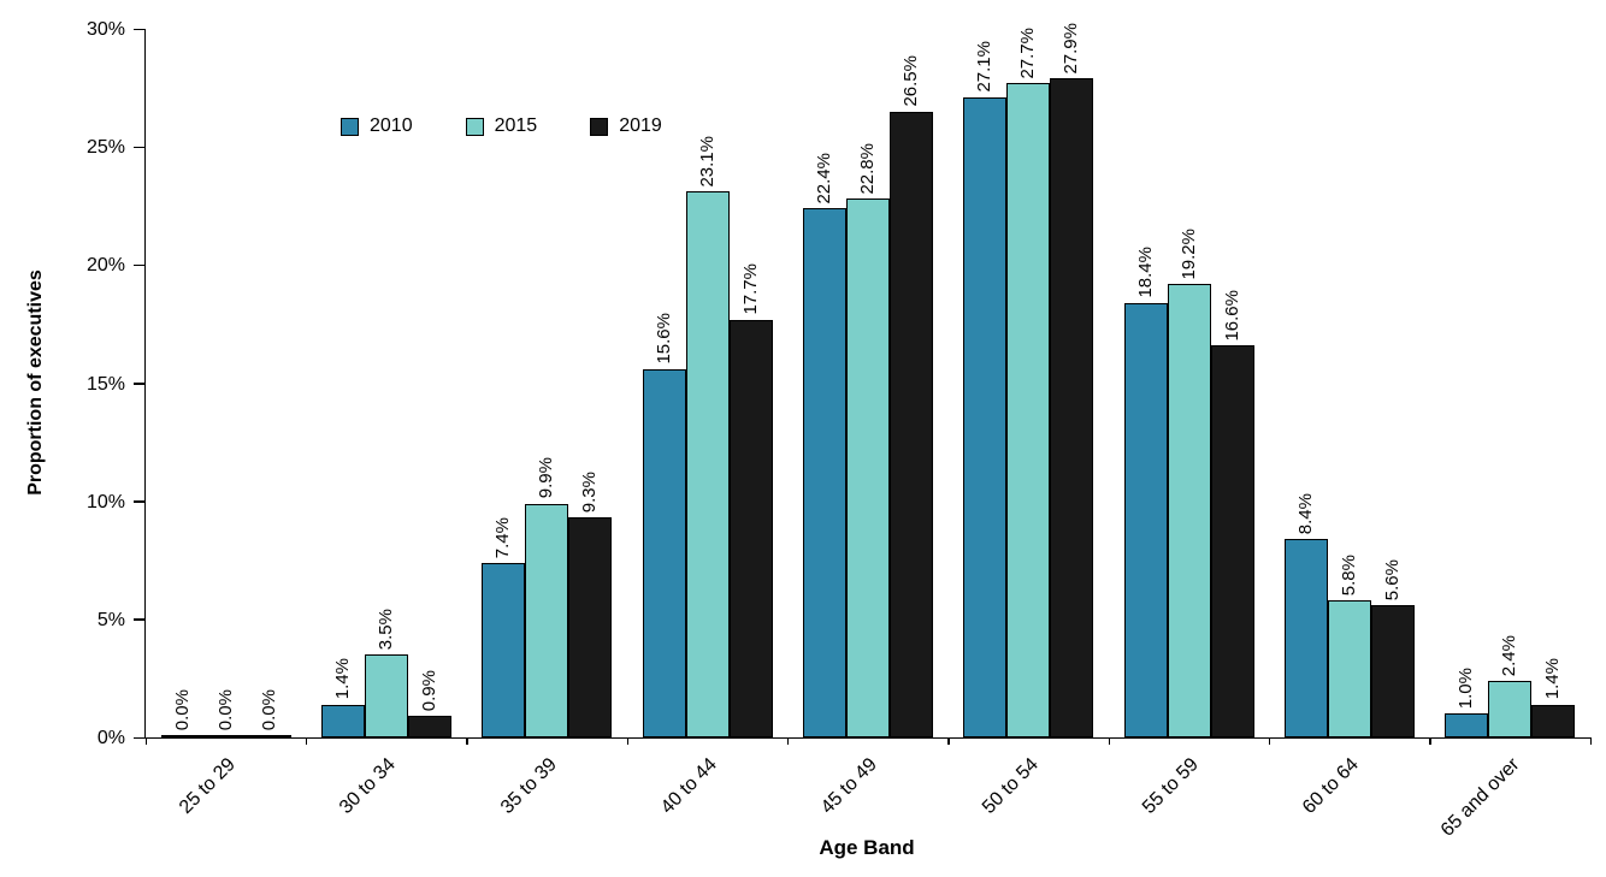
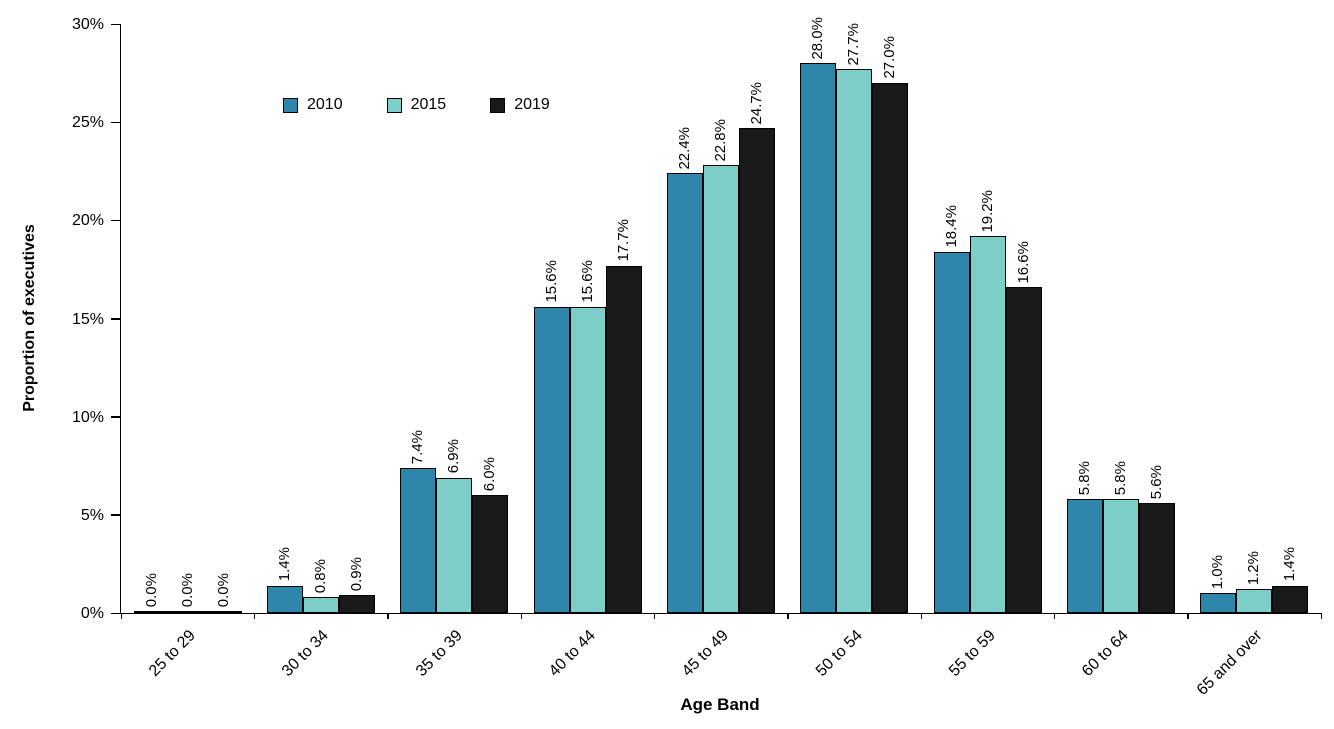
2015/30 to 34: 3.5% -> 0.8%
2015/35 to 39: 9.9% -> 6.9%
2019/35 to 39: 9.3% -> 6.0%
2015/40 to 44: 23.1% -> 15.6%
2019/45 to 49: 26.5% -> 24.7%
2010/50 to 54: 27.1% -> 28.0%
2019/50 to 54: 27.9% -> 27.0%
2010/60 to 64: 8.4% -> 5.8%
2015/65 and over: 2.4% -> 1.2%
